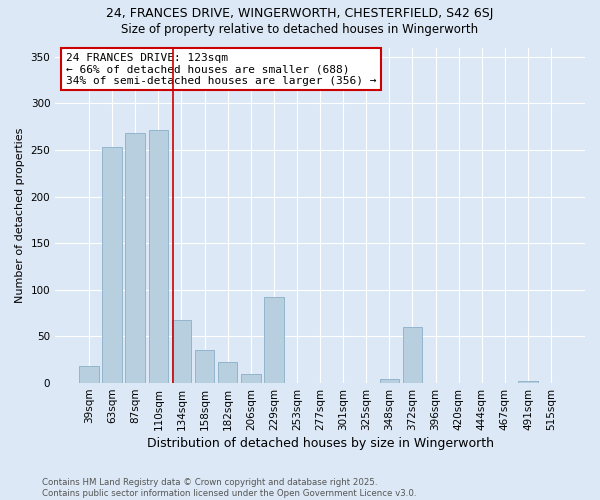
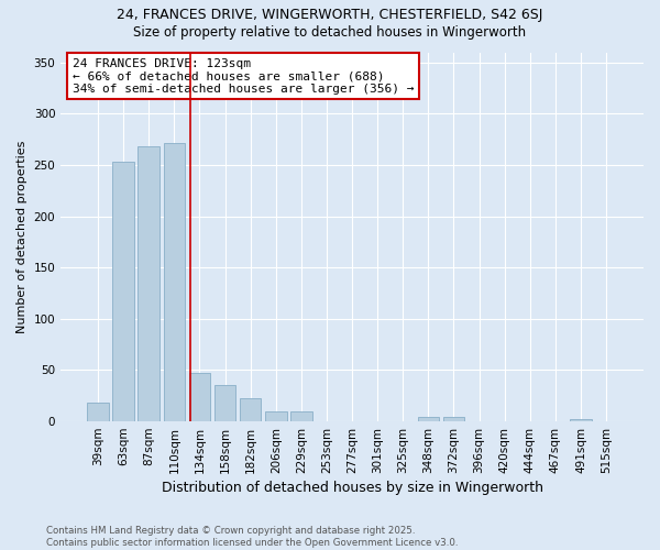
134sqm: 68 -> 47
229sqm: 92 -> 10
372sqm: 60 -> 4
